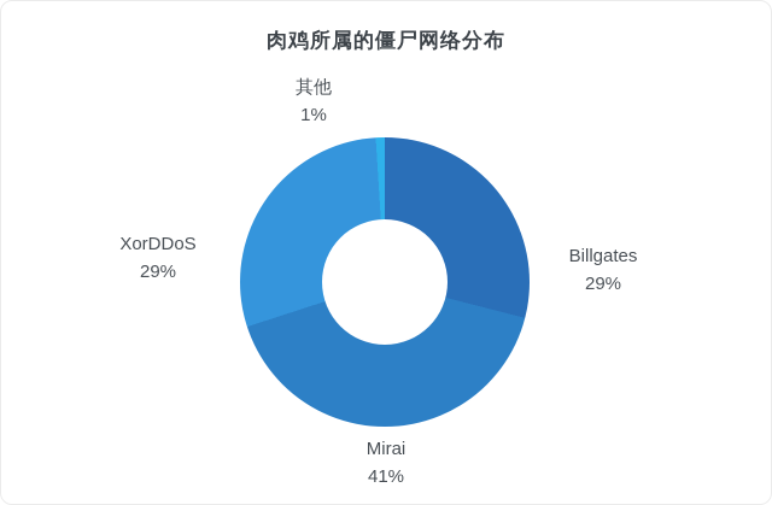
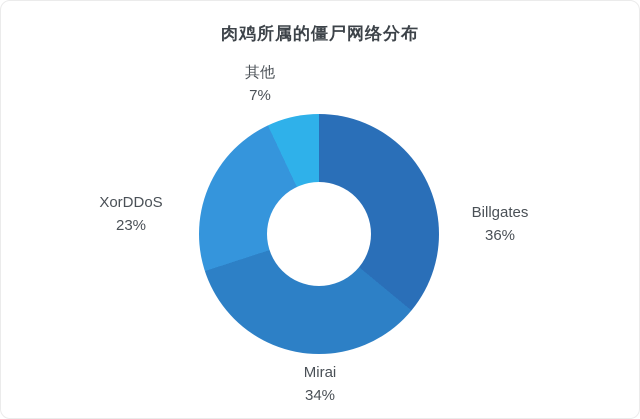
Billgates: 29% -> 36%
Mirai: 41% -> 34%
XorDDoS: 29% -> 23%
其他: 1% -> 7%
